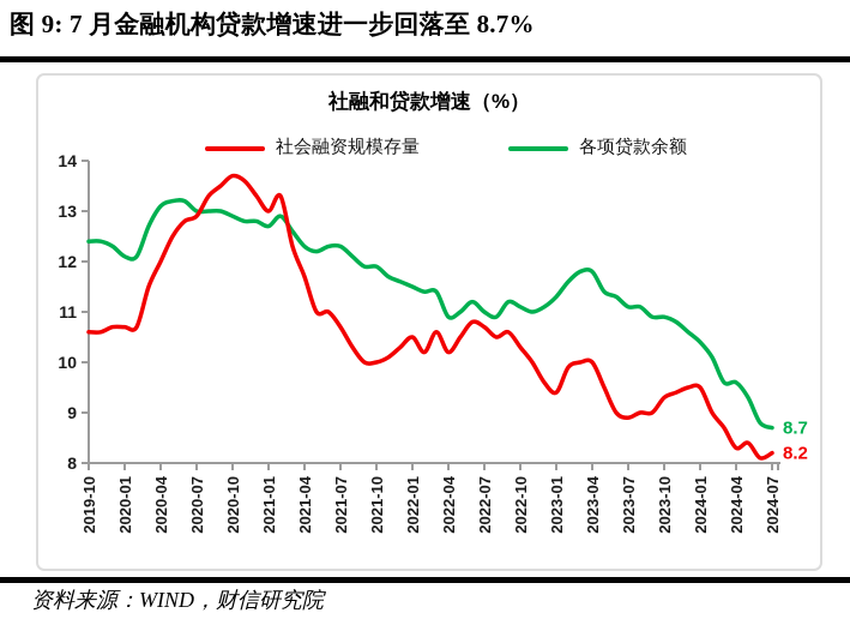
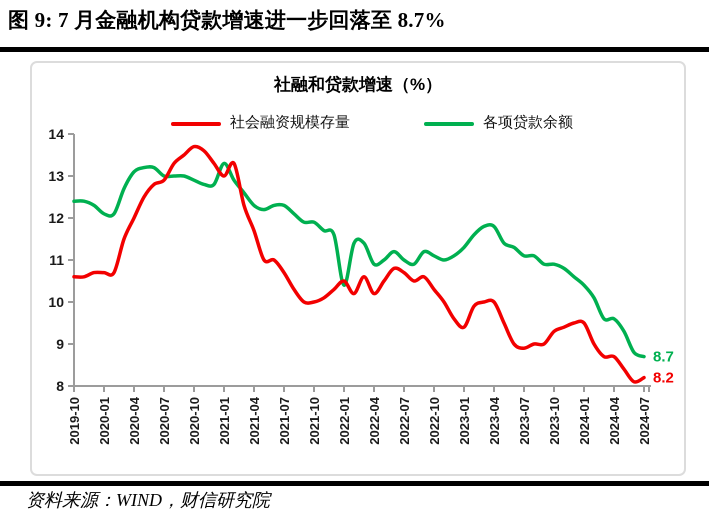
各项贷款余额/2021-01: 12.7 -> 13.3
各项贷款余额/2022-01: 11.5 -> 10.4
社会融资规模存量/2024-04: 8.3 -> 8.7
